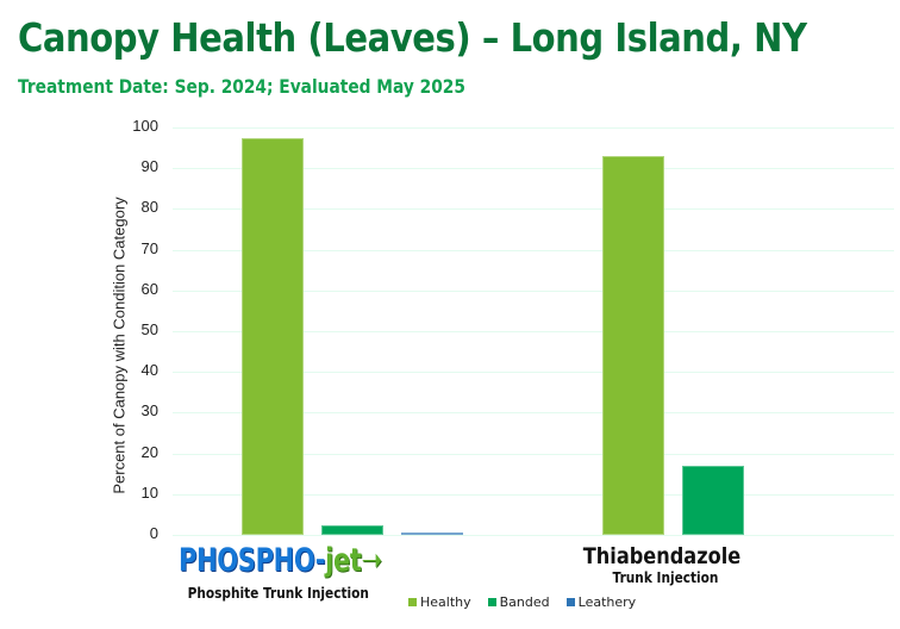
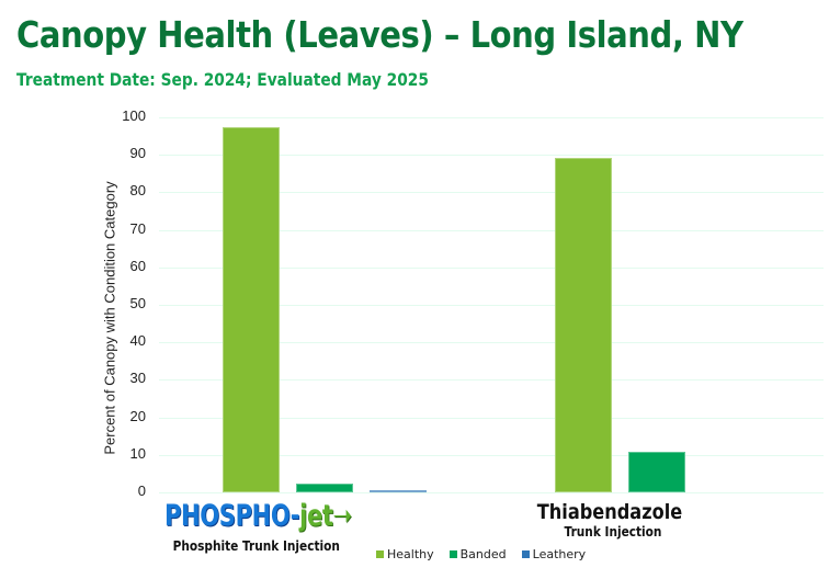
Healthy/Thiabendazole Trunk Injection: 93 -> 89
Banded/Thiabendazole Trunk Injection: 17 -> 11
